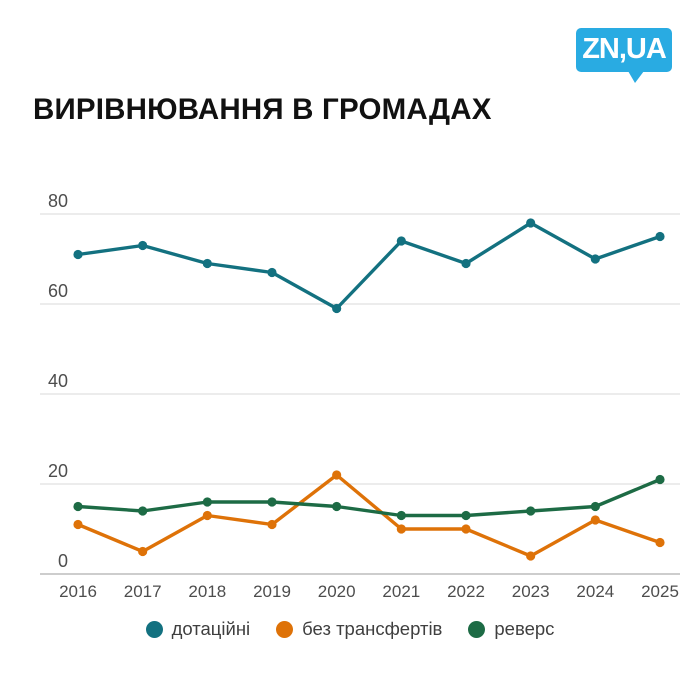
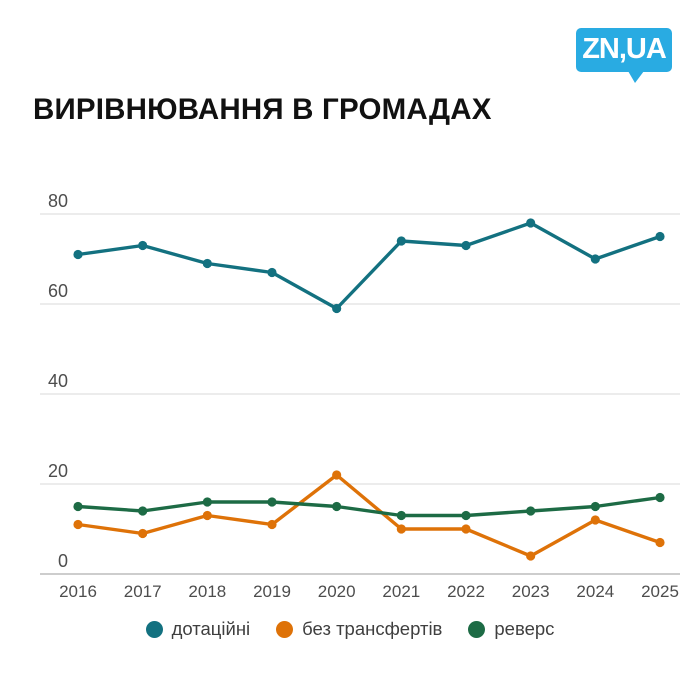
без трансфертів/2017: 5 -> 9
дотаційні/2022: 69 -> 73
реверс/2025: 21 -> 17
